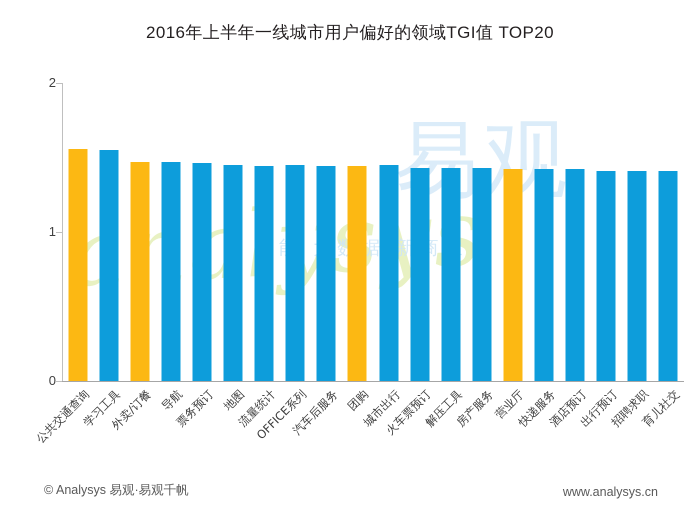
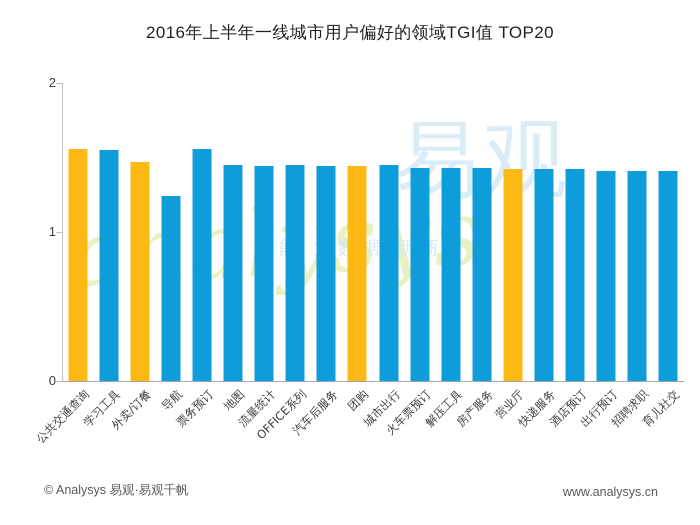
导航: 1.47 -> 1.24
票务预订: 1.46 -> 1.56
